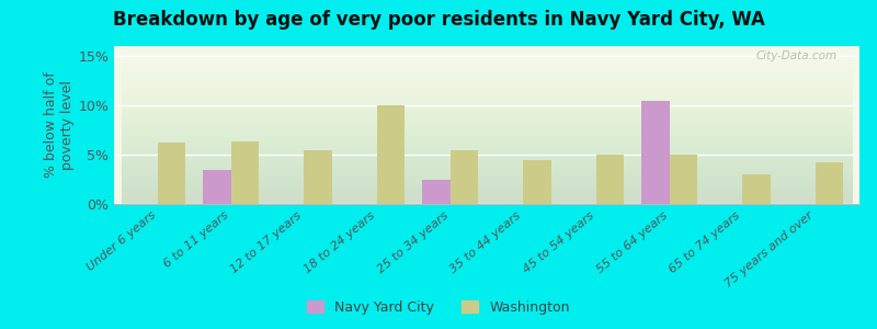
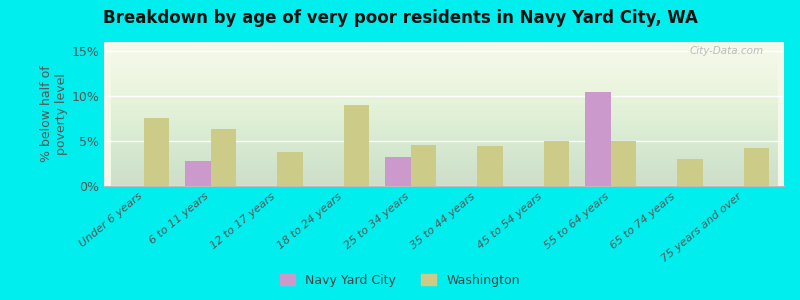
Washington/Under 6 years: 6.2% -> 7.6%
Navy Yard City/6 to 11 years: 3.5% -> 2.8%
Washington/12 to 17 years: 5.5% -> 3.8%
Washington/18 to 24 years: 10.0% -> 9.0%
Navy Yard City/25 to 34 years: 2.5% -> 3.2%
Washington/25 to 34 years: 5.5% -> 4.6%
